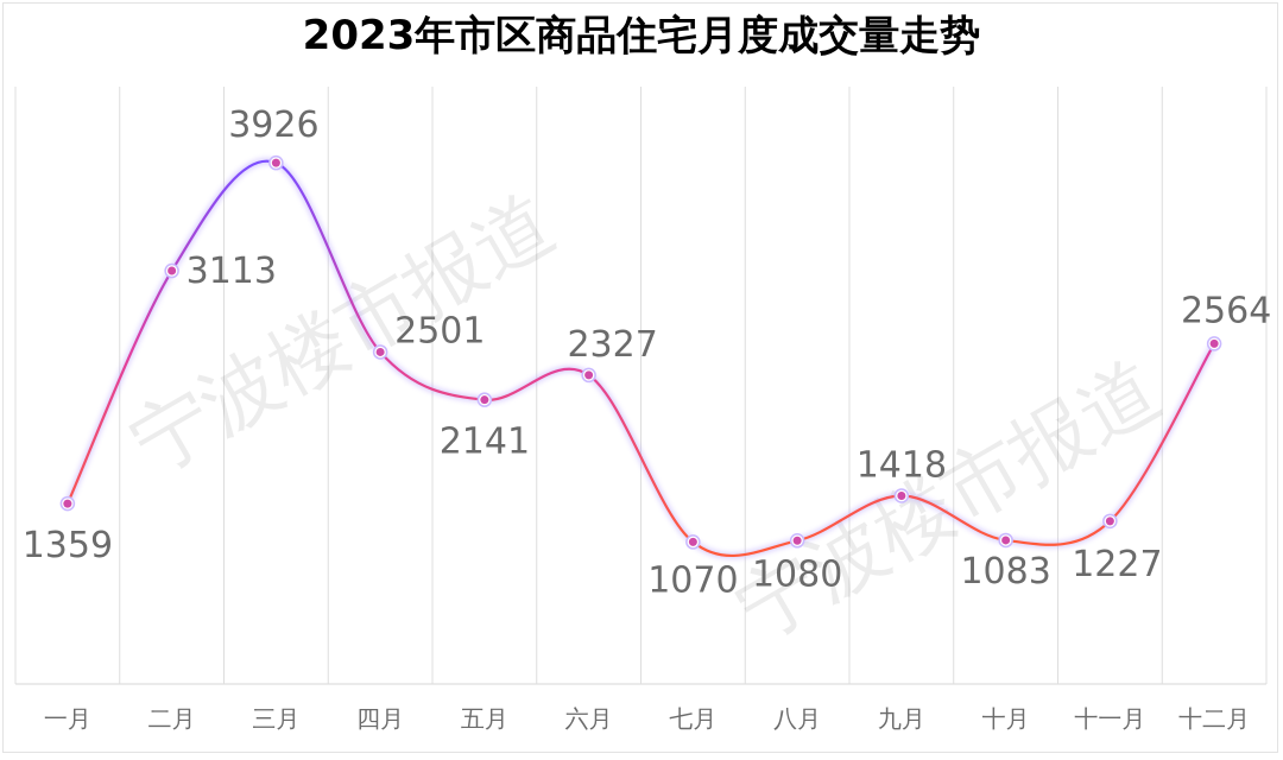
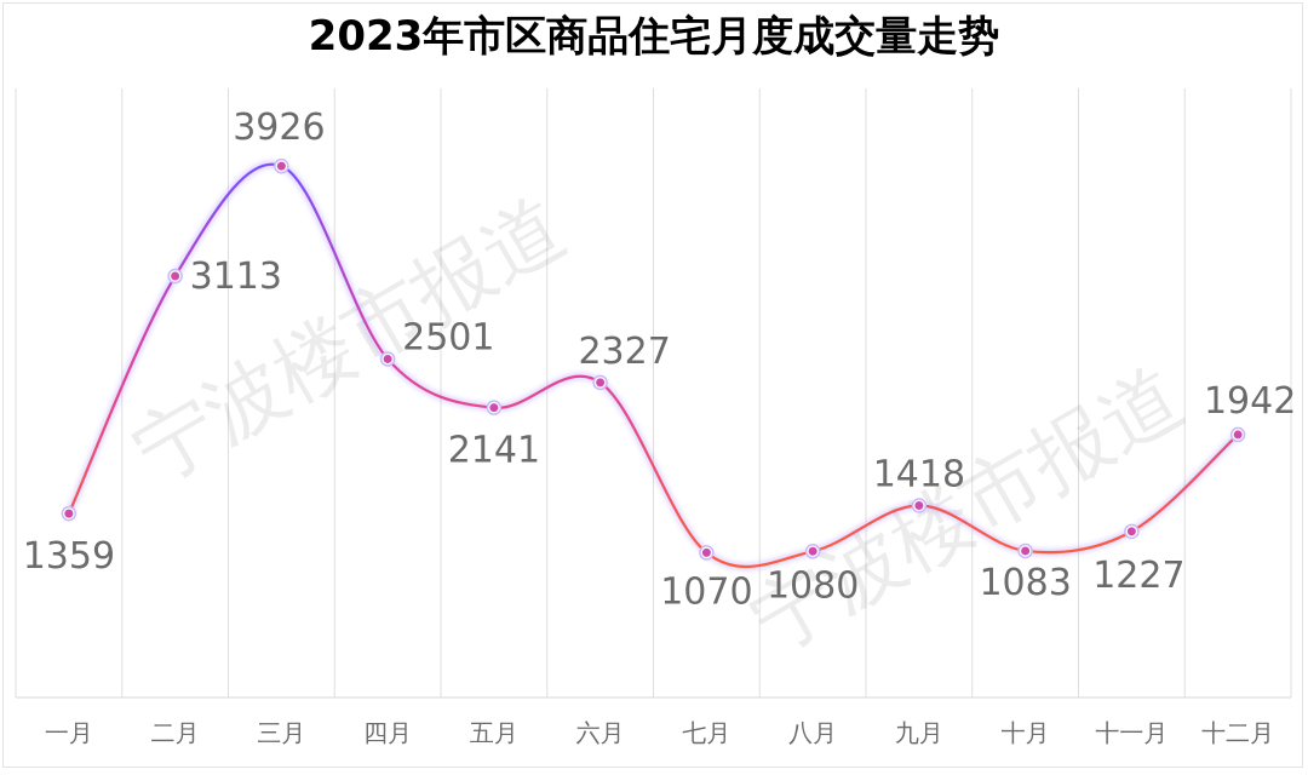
十二月: 2564 -> 1942
